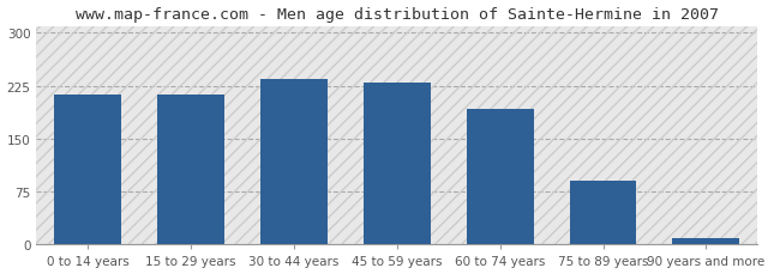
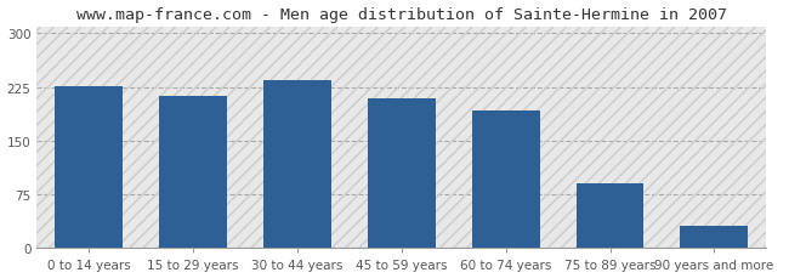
0 to 14 years: 213 -> 226
45 to 59 years: 230 -> 210
90 years and more: 10 -> 32
